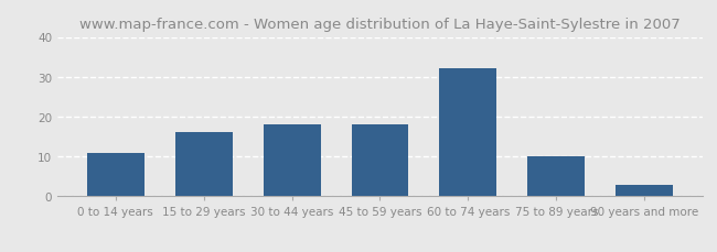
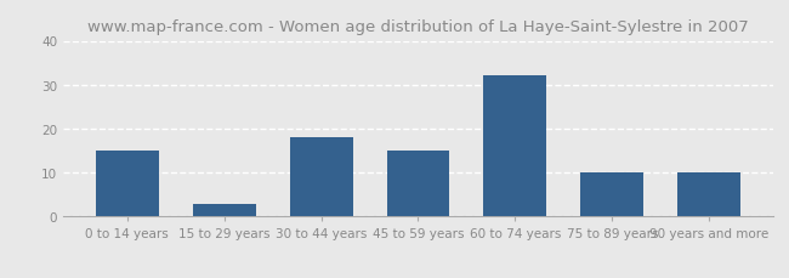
0 to 14 years: 11 -> 15
15 to 29 years: 16 -> 3
45 to 59 years: 18 -> 15
90 years and more: 3 -> 10
